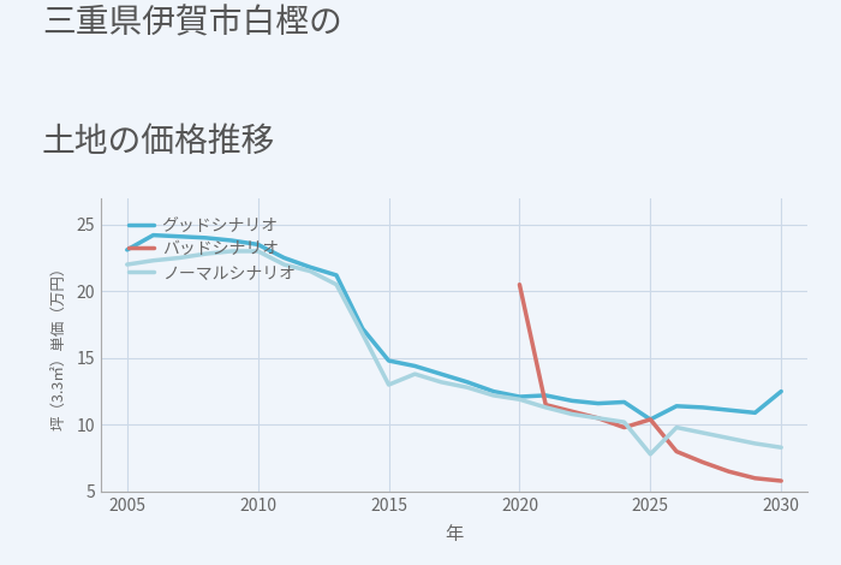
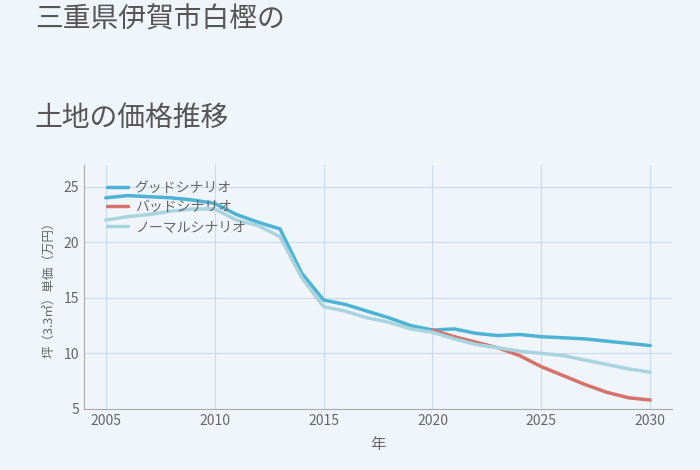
グッドシナリオ/2005: 23.1 -> 24.0
ノーマルシナリオ/2015: 13.0 -> 14.2
バッドシナリオ/2020: 20.5 -> 12.1
グッドシナリオ/2025: 10.4 -> 11.5
バッドシナリオ/2025: 10.4 -> 8.8
ノーマルシナリオ/2025: 7.8 -> 10.0
グッドシナリオ/2030: 12.5 -> 10.7
